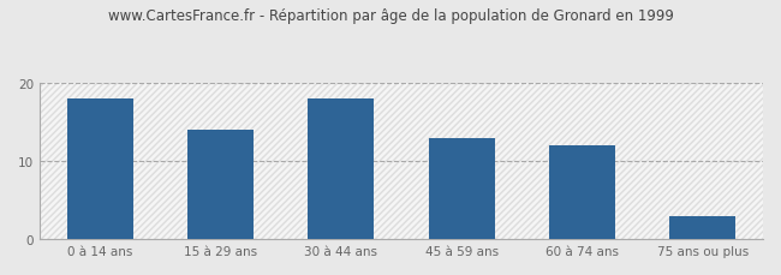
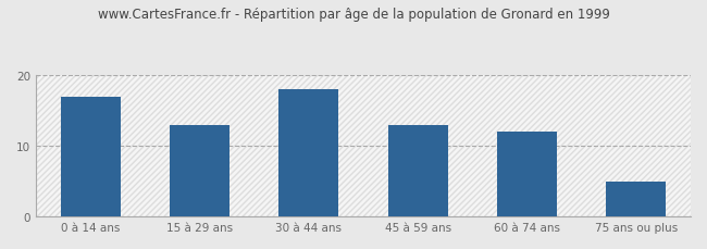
0 à 14 ans: 18 -> 17
15 à 29 ans: 14 -> 13
75 ans ou plus: 3 -> 5
